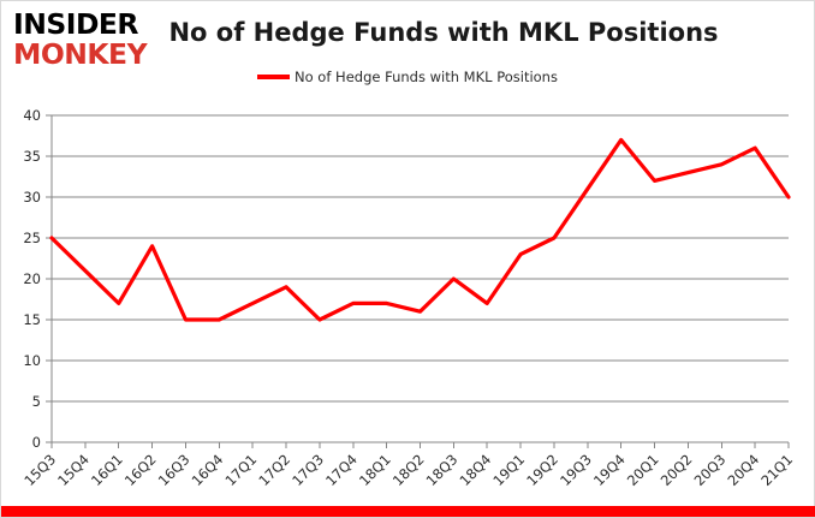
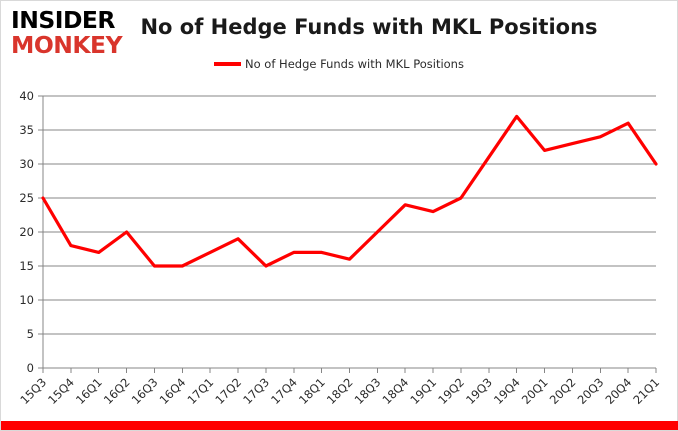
15Q4: 21 -> 18
16Q2: 24 -> 20
18Q4: 17 -> 24
